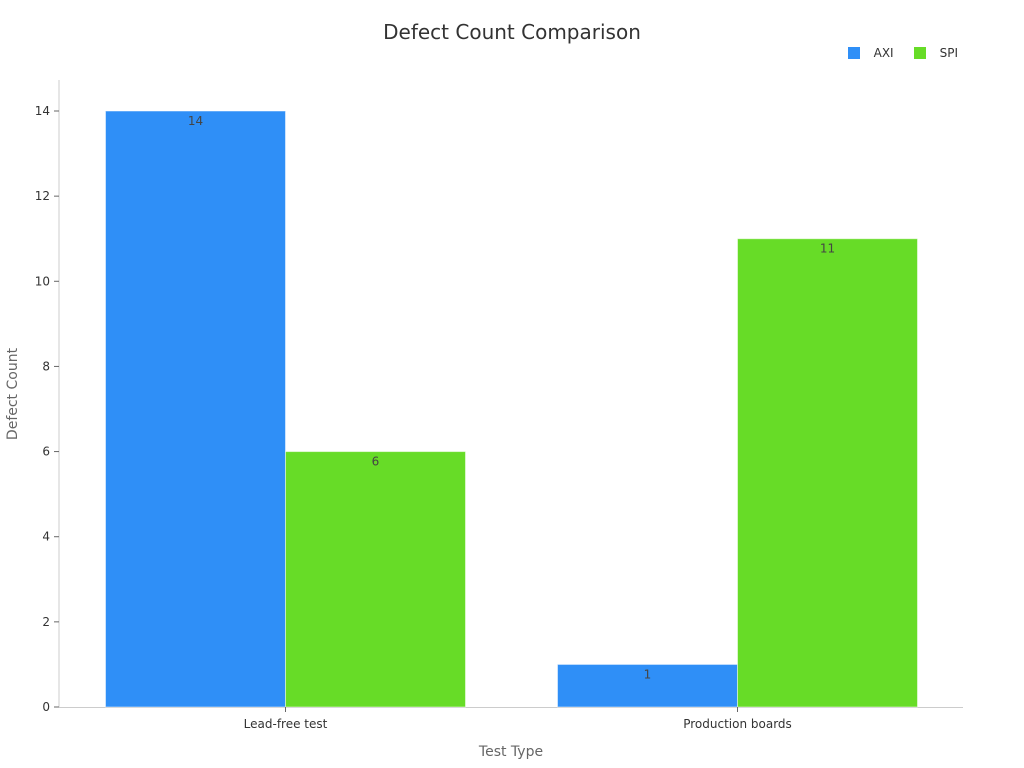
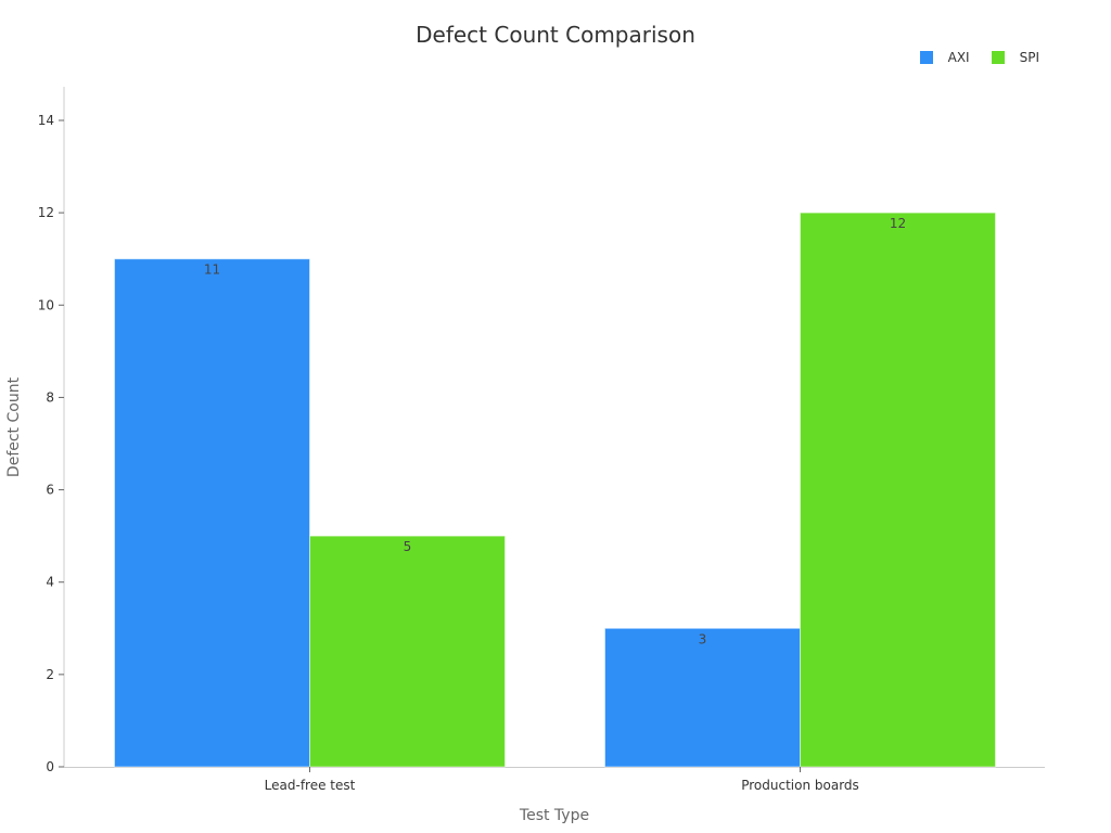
AXI/Lead-free test: 14 -> 11
SPI/Lead-free test: 6 -> 5
AXI/Production boards: 1 -> 3
SPI/Production boards: 11 -> 12
